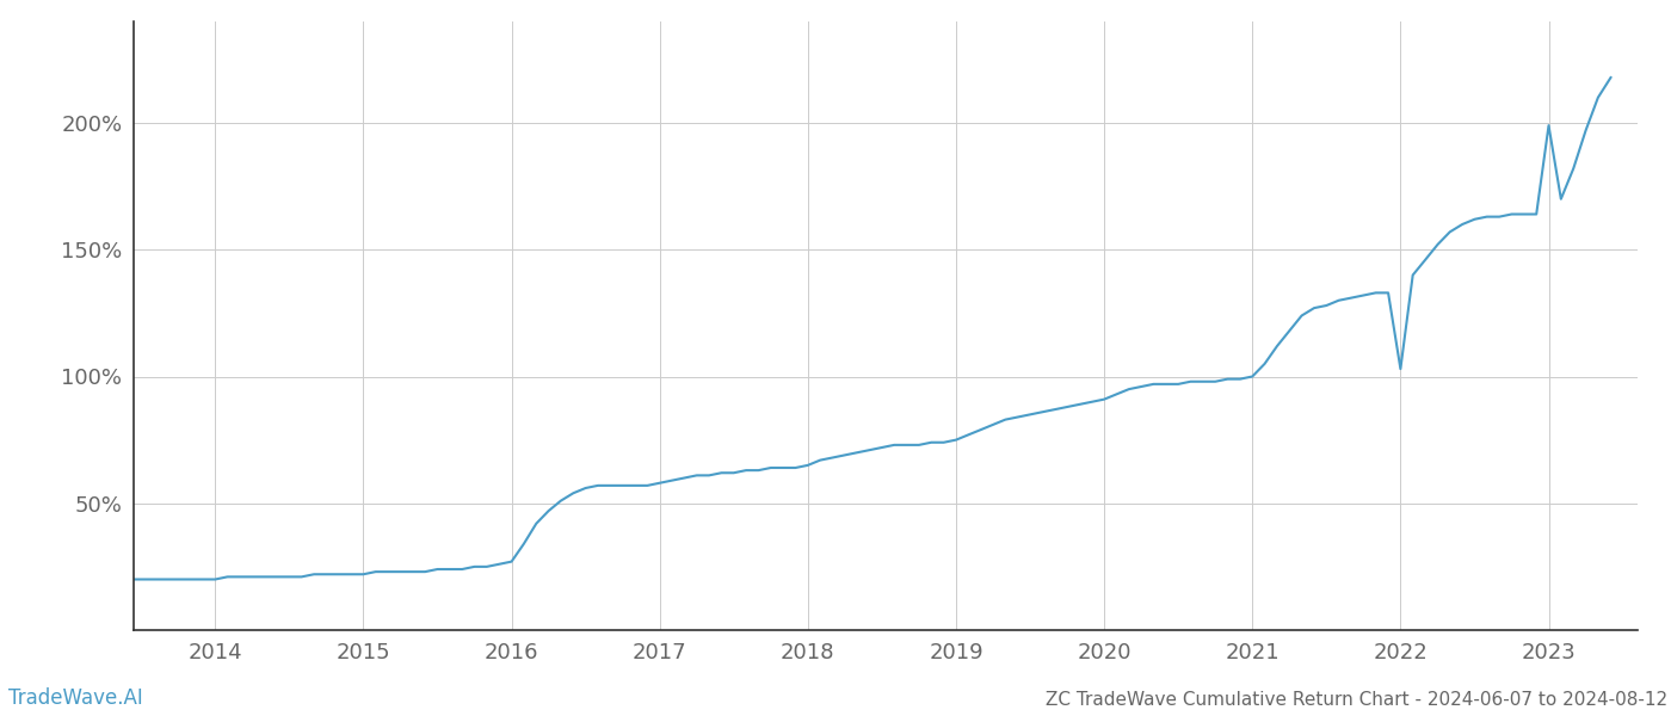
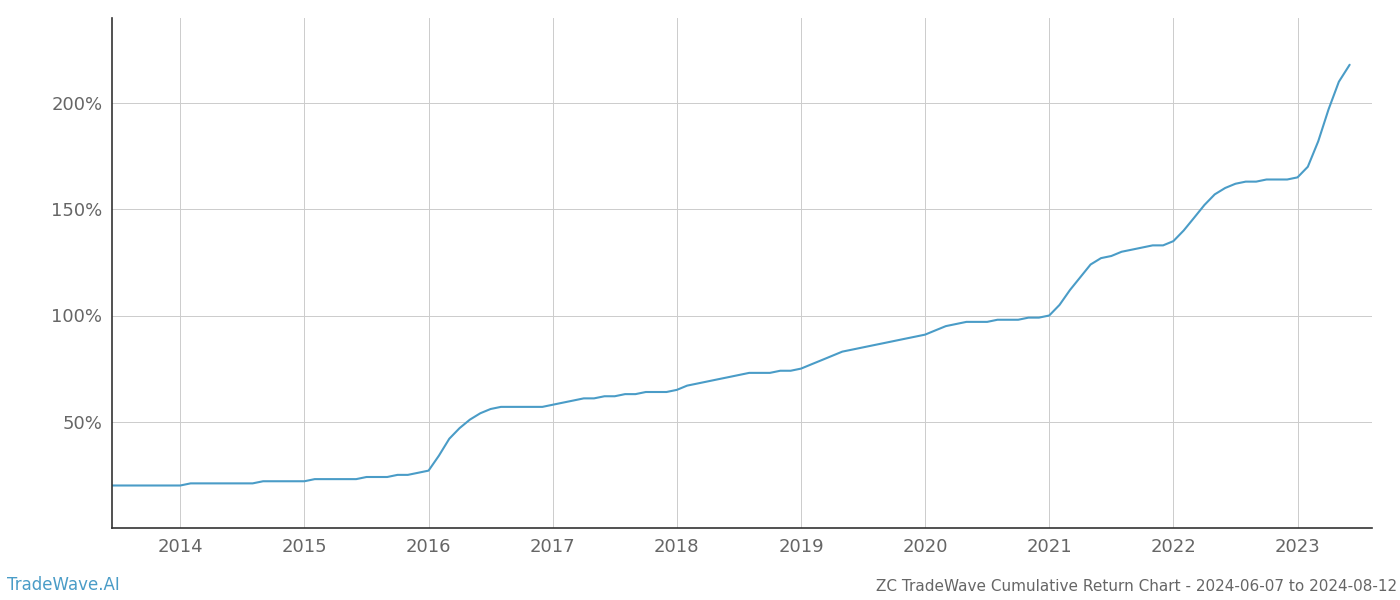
2022: 103% -> 135%
2023: 199% -> 165%
